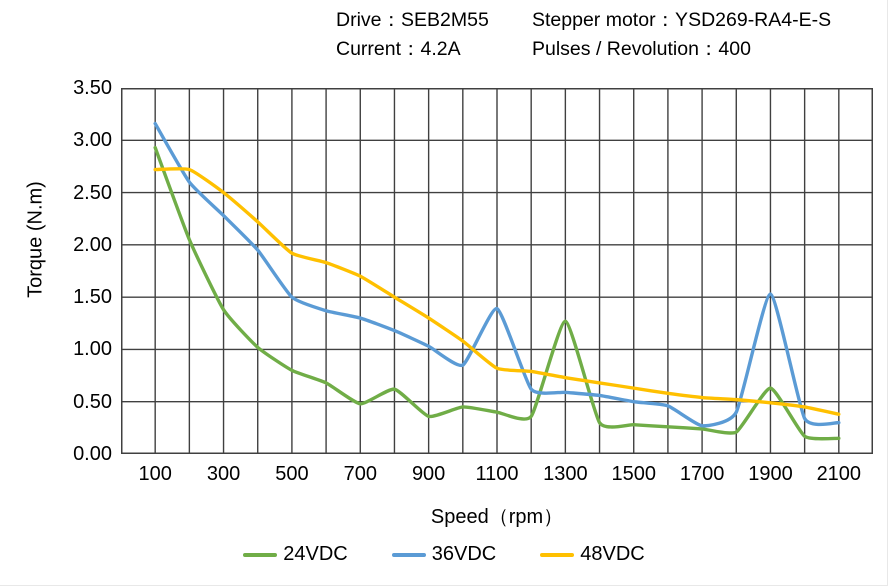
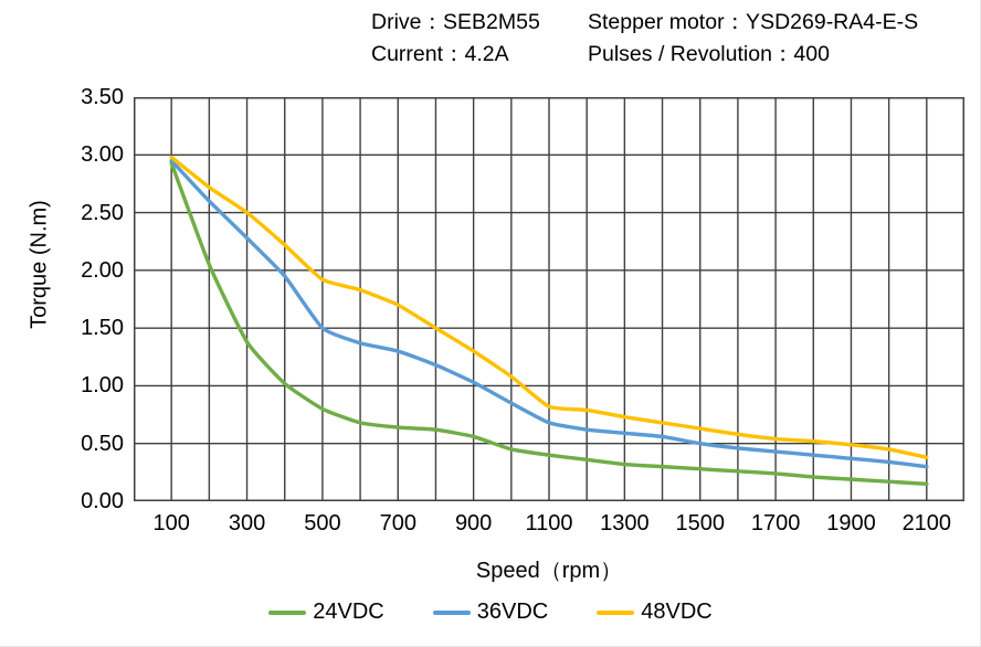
36VDC/100: 3.16 -> 2.95
48VDC/100: 2.72 -> 2.98
24VDC/700: 0.48 -> 0.64
24VDC/900: 0.36 -> 0.56
36VDC/1100: 1.39 -> 0.68
24VDC/1300: 1.27 -> 0.32
36VDC/1700: 0.27 -> 0.43
24VDC/1900: 0.63 -> 0.19
36VDC/1900: 1.53 -> 0.37
